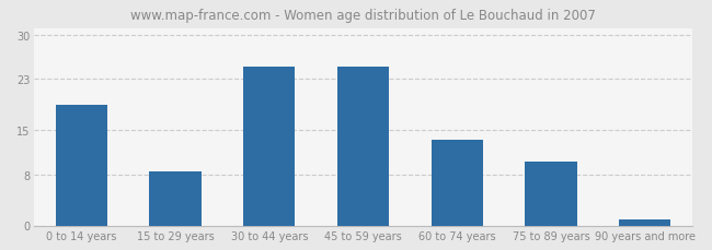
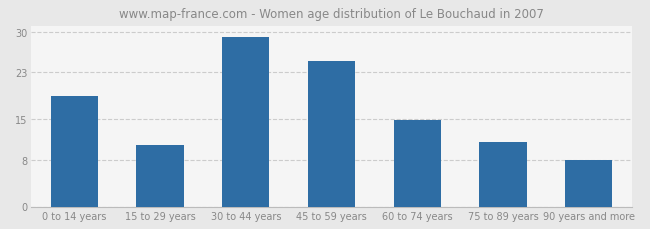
15 to 29 years: 8.5 -> 10.6
30 to 44 years: 25.0 -> 29.0
60 to 74 years: 13.5 -> 14.8
75 to 89 years: 10.0 -> 11.0
90 years and more: 1.0 -> 8.0
